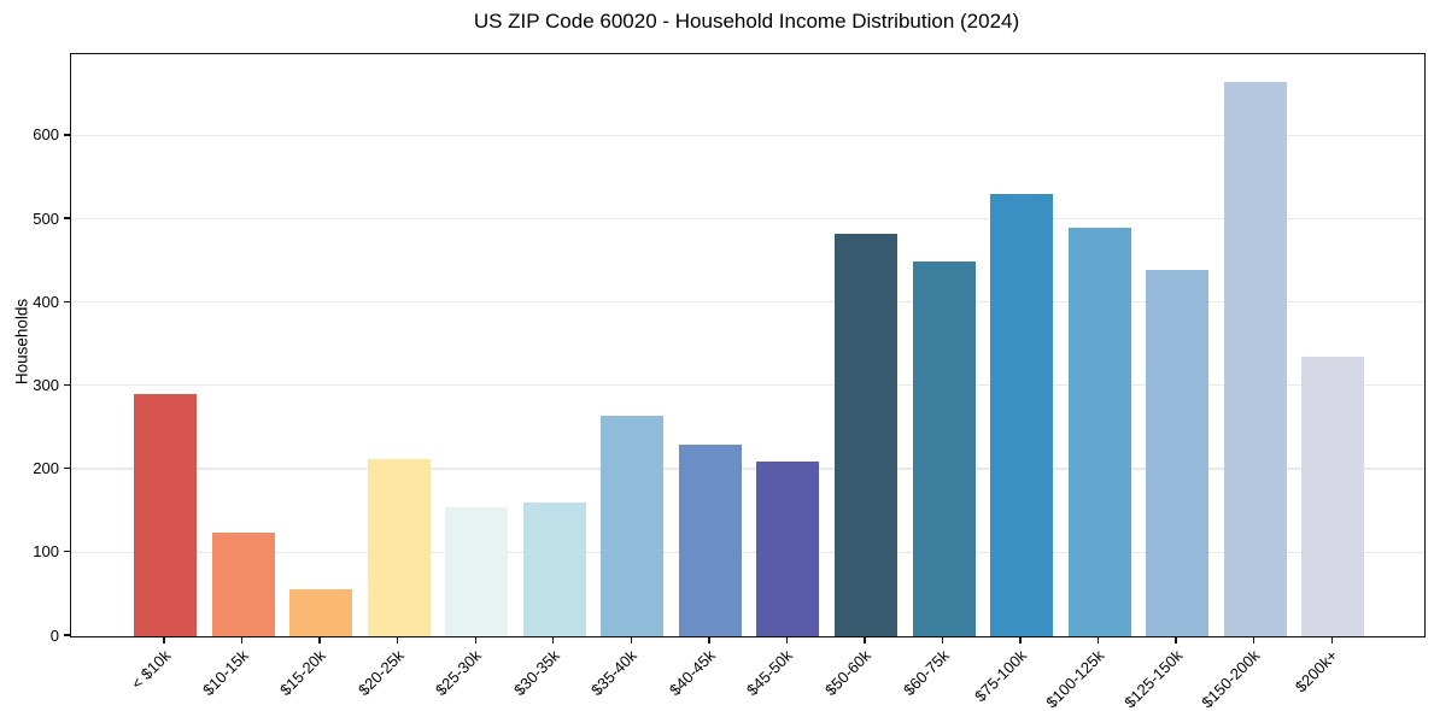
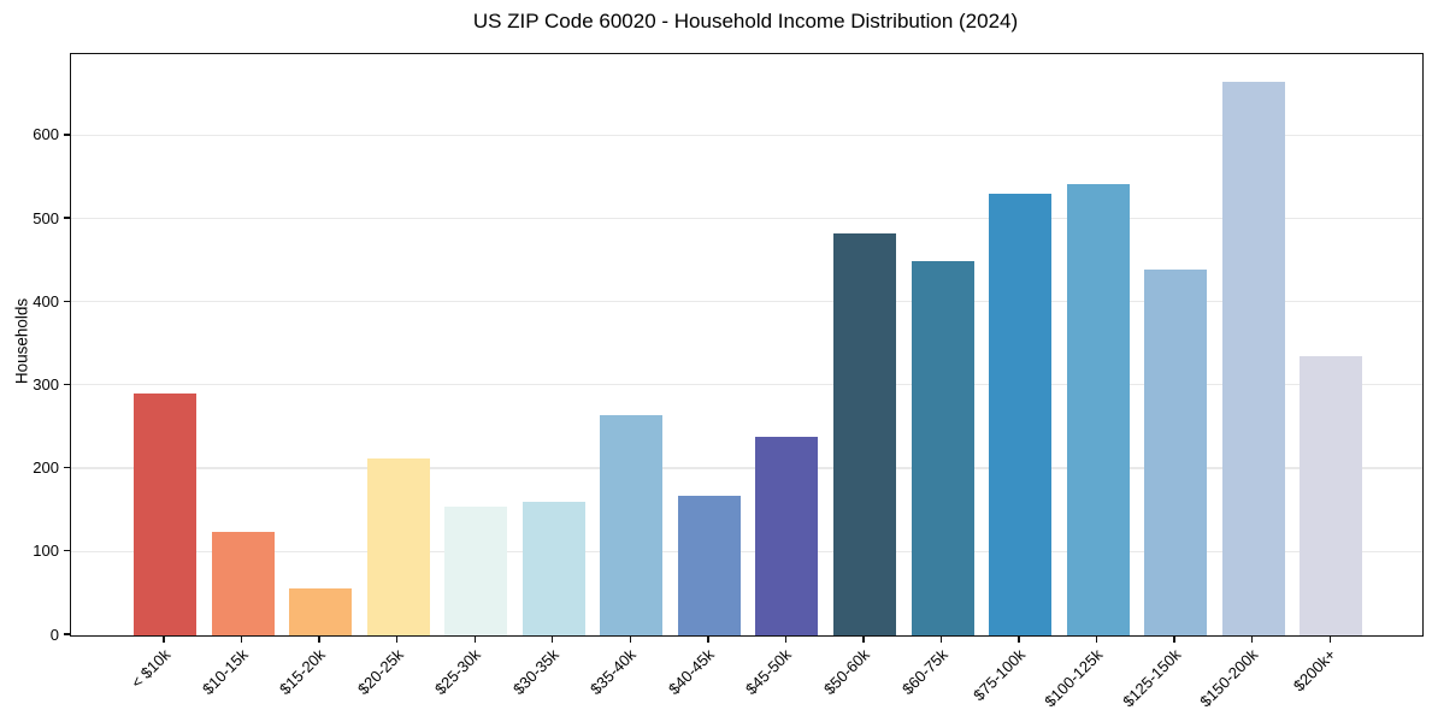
$40-45k: 230 -> 170
$45-50k: 210 -> 240
$100-125k: 490 -> 540
